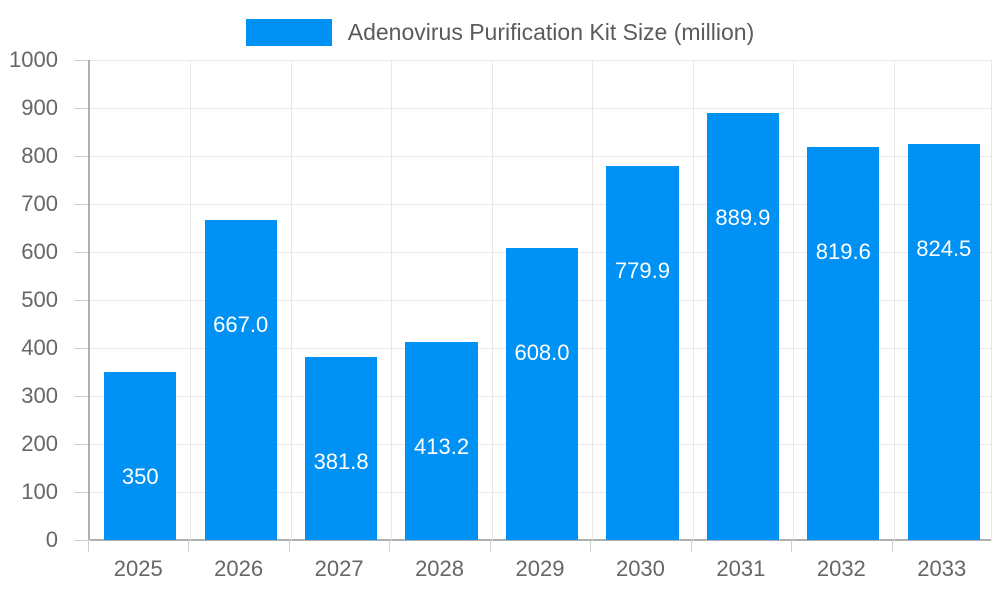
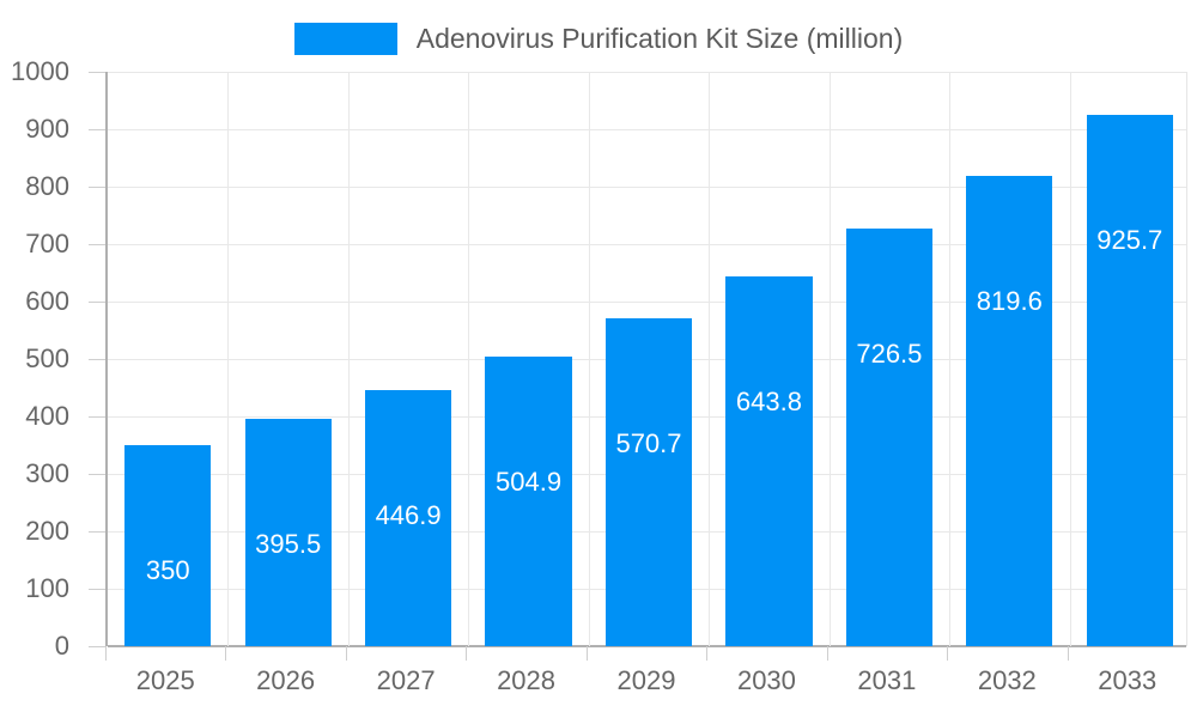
2026: 667.0 -> 395.5
2027: 381.8 -> 446.9
2028: 413.2 -> 504.9
2029: 608.0 -> 570.7
2030: 779.9 -> 643.8
2031: 889.9 -> 726.5
2033: 824.5 -> 925.7
